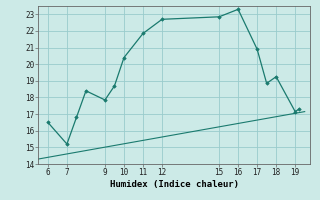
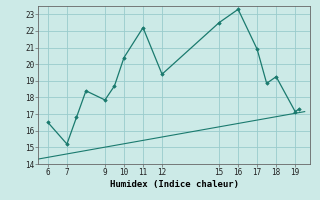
11: 21.9 -> 22.2
12: 22.7 -> 19.4
15: 22.9 -> 22.5
